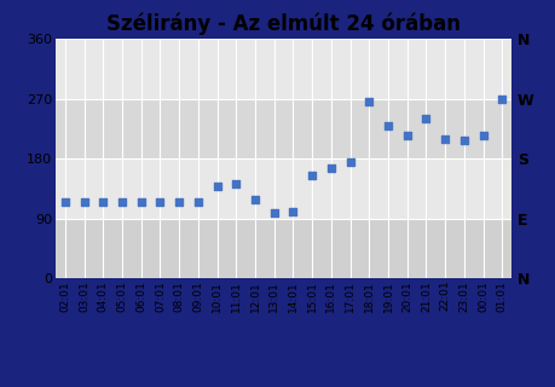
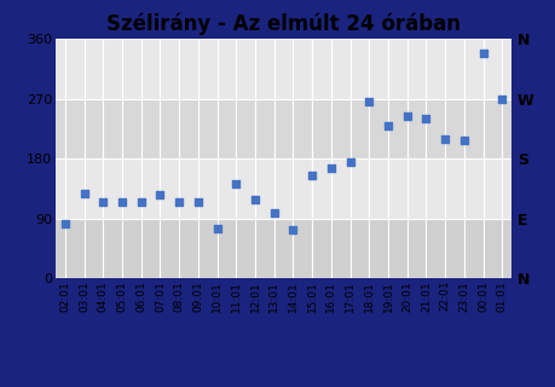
02:01: 115 -> 82
03:01: 115 -> 128
07:01: 115 -> 126
10:01: 138 -> 76
14:01: 100 -> 74
20:01: 215 -> 244
00:01: 215 -> 338
